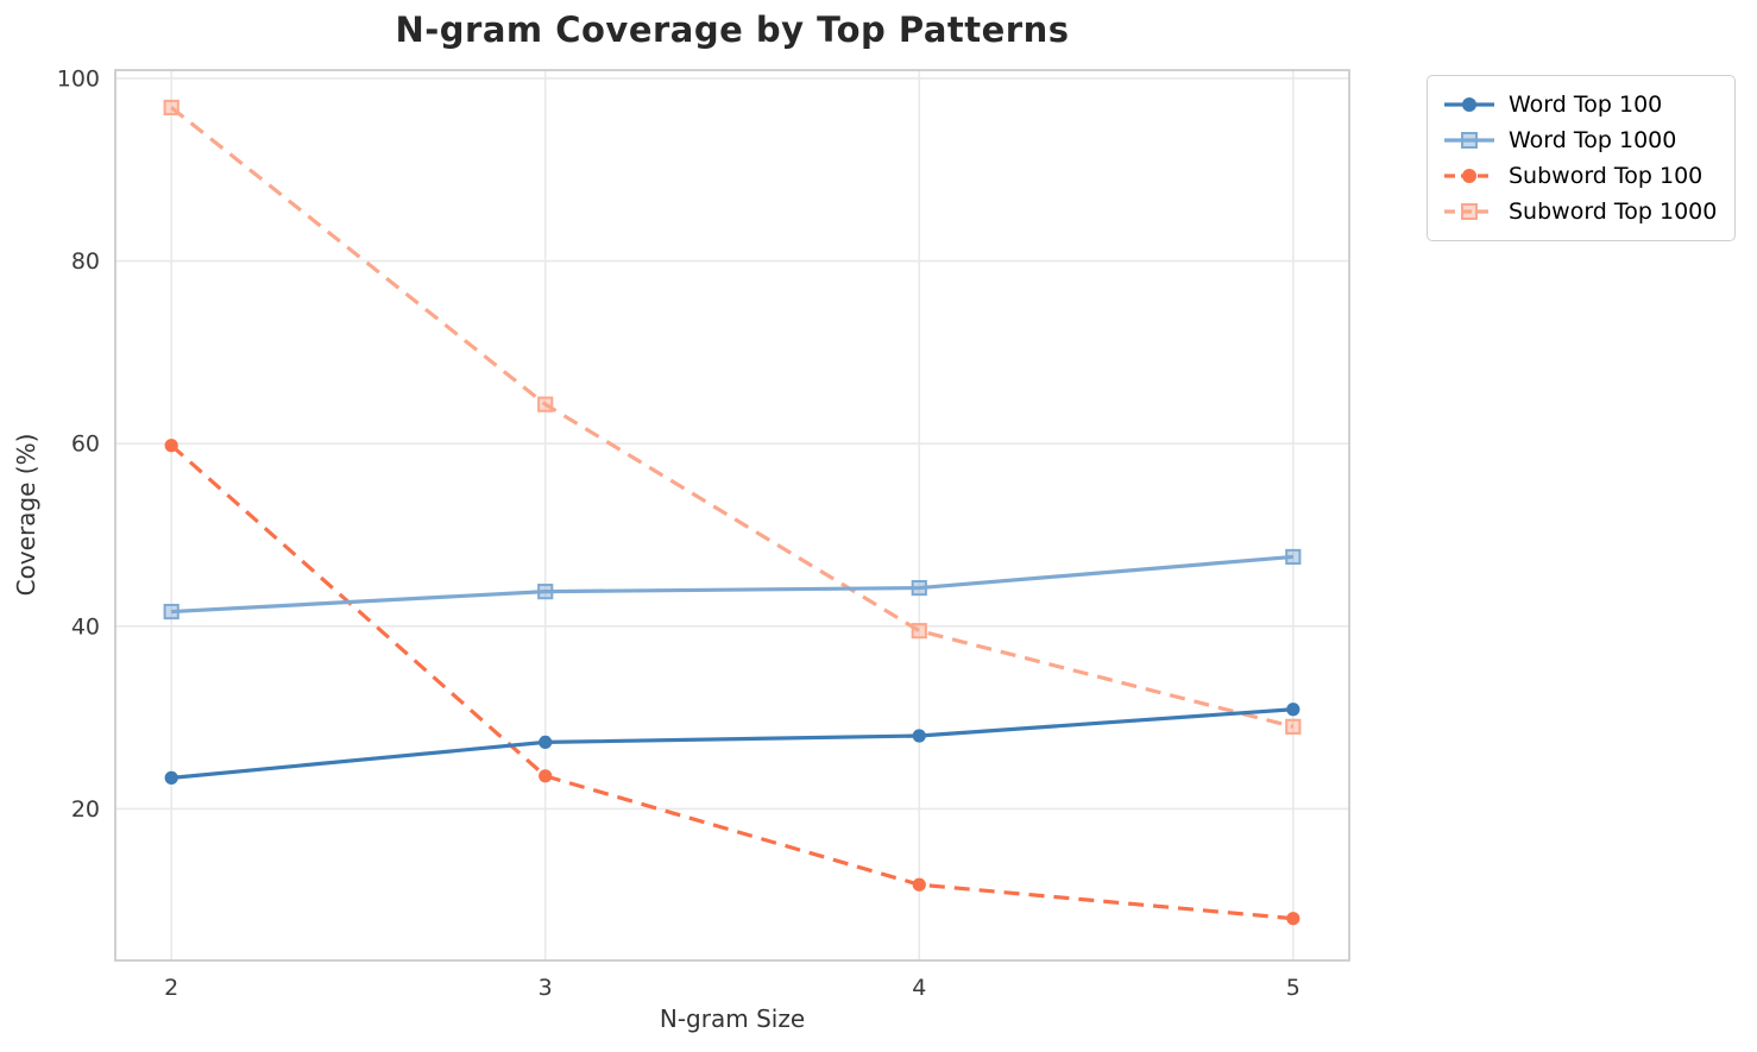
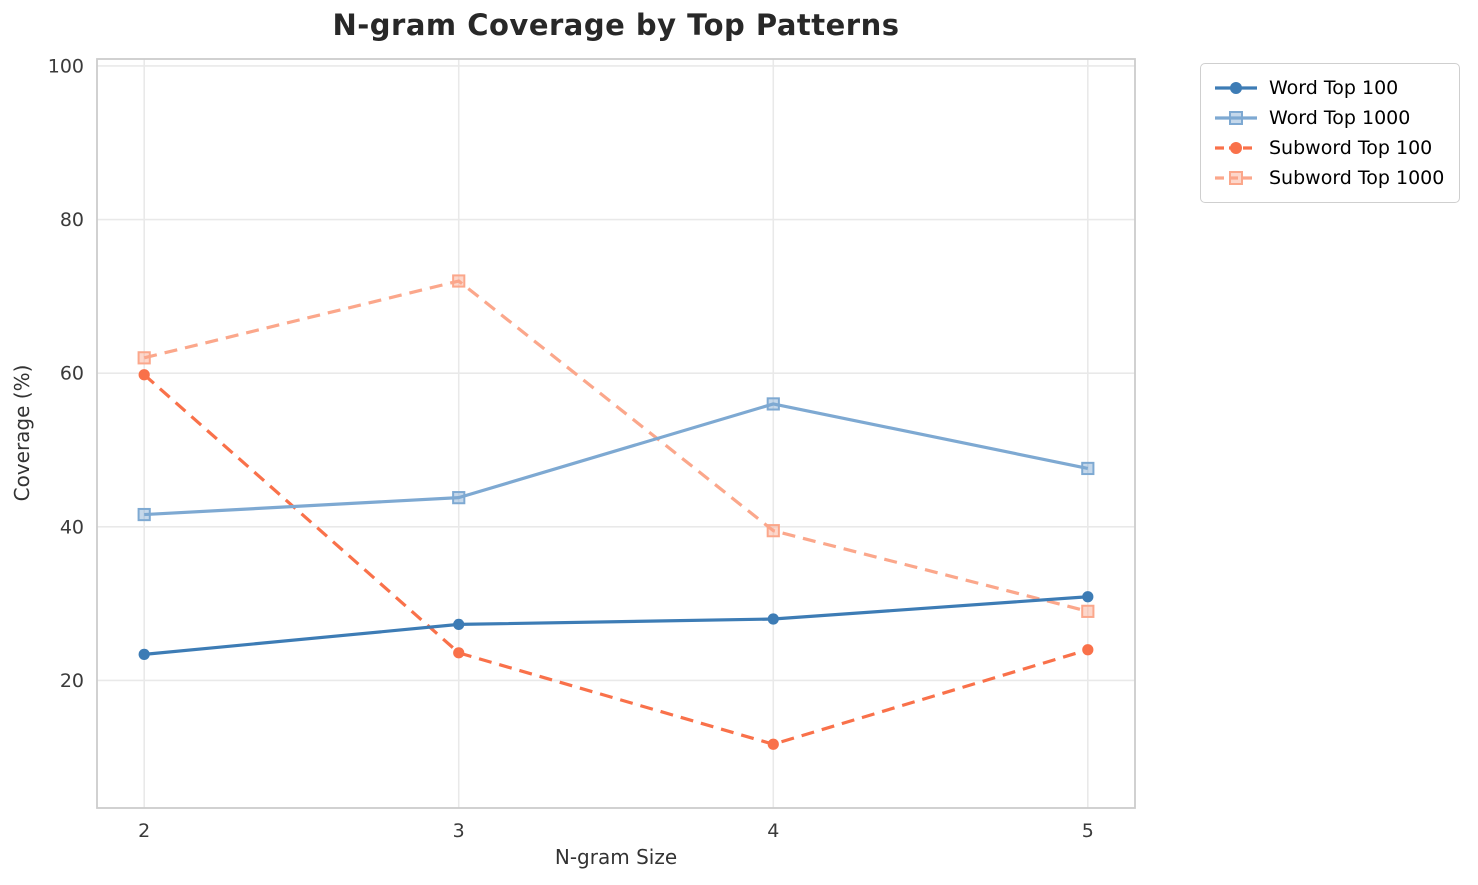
Subword Top 1000/2: 97 -> 62
Subword Top 1000/3: 64 -> 72
Word Top 1000/4: 44 -> 56
Subword Top 100/5: 8 -> 24
